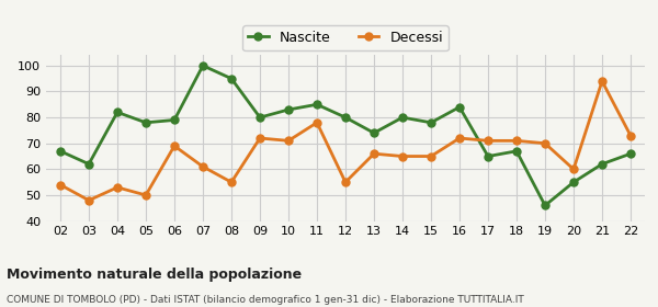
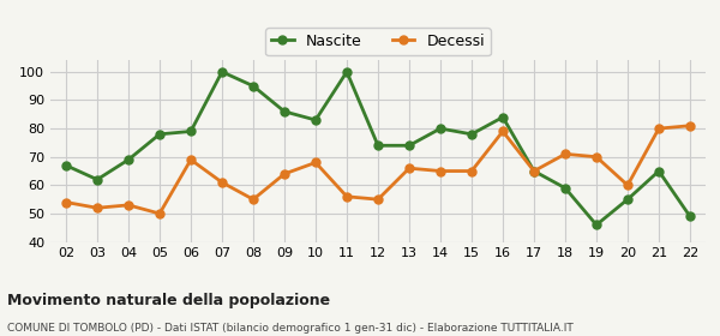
Decessi/03: 48 -> 52
Nascite/04: 82 -> 69
Nascite/09: 80 -> 86
Decessi/09: 72 -> 64
Decessi/10: 71 -> 68
Nascite/11: 85 -> 100
Decessi/11: 78 -> 56
Nascite/12: 80 -> 74
Decessi/16: 72 -> 79
Decessi/17: 71 -> 65
Nascite/18: 67 -> 59
Nascite/21: 62 -> 65
Decessi/21: 94 -> 80
Nascite/22: 66 -> 49
Decessi/22: 73 -> 81
